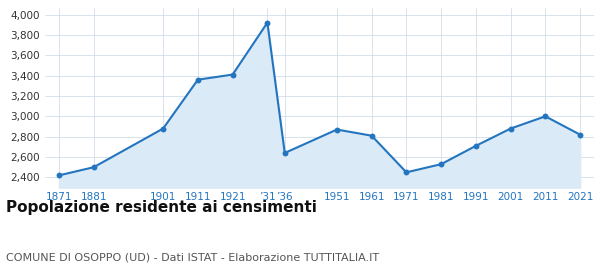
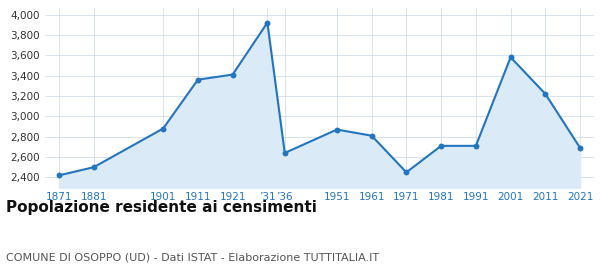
1981: 2,530 -> 2,710
2001: 2,880 -> 3,580
2011: 3,000 -> 3,220
2021: 2,820 -> 2,690
